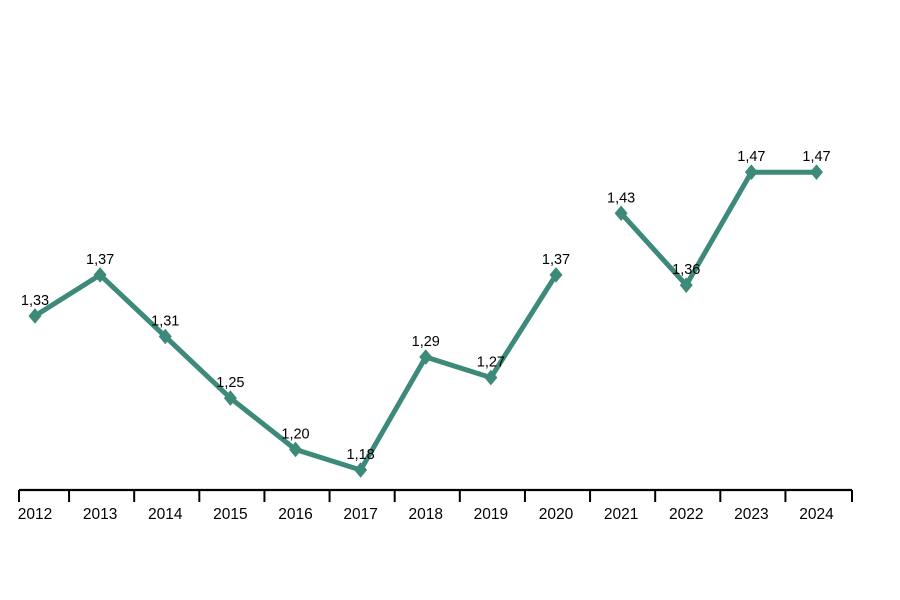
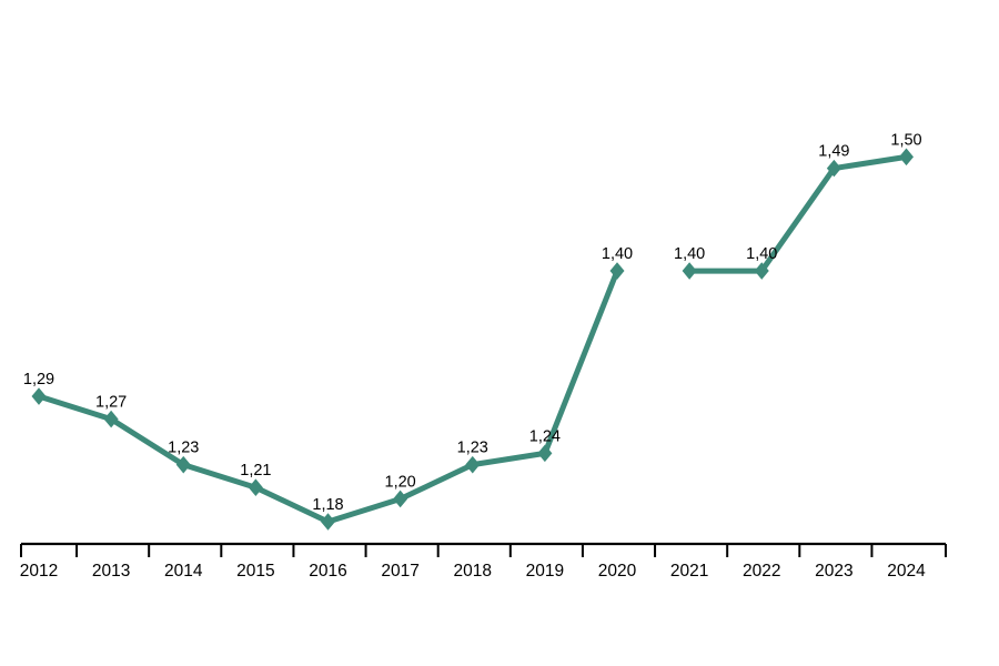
2012: 1,33 -> 1,29
2013: 1,37 -> 1,27
2014: 1,31 -> 1,23
2015: 1,25 -> 1,21
2016: 1,20 -> 1,18
2017: 1,18 -> 1,20
2018: 1,29 -> 1,23
2019: 1,27 -> 1,24
2020: 1,37 -> 1,40
2021: 1,43 -> 1,40
2022: 1,36 -> 1,40
2023: 1,47 -> 1,49
2024: 1,47 -> 1,50
